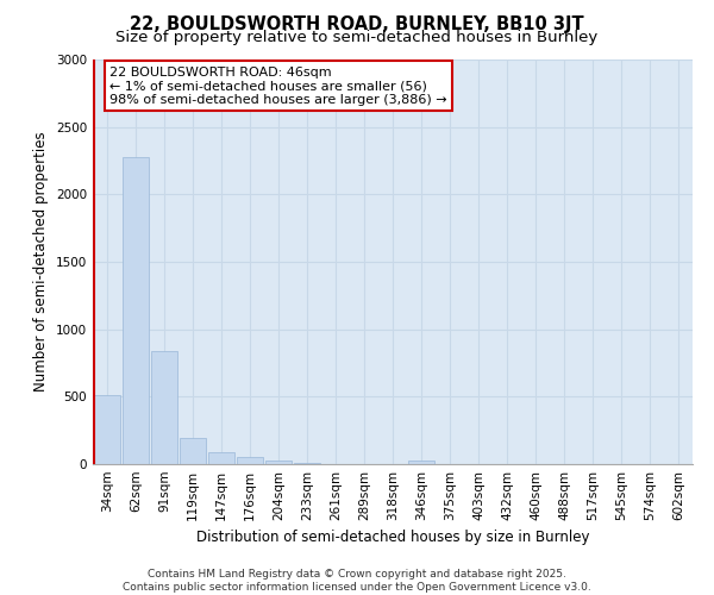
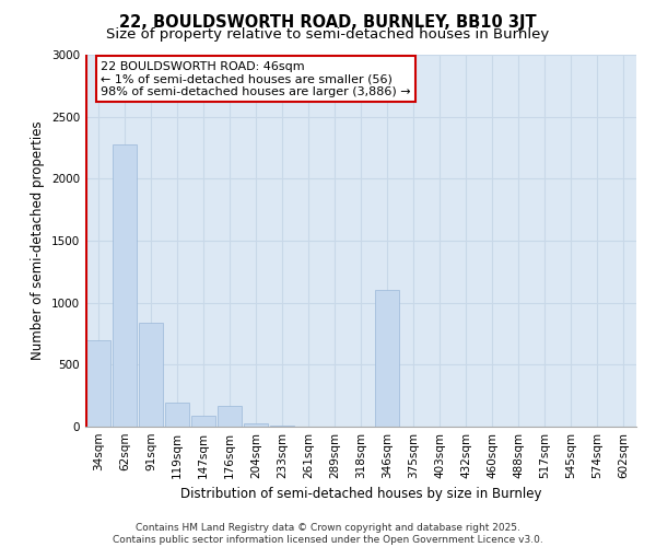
34sqm: 510 -> 700
176sqm: 60 -> 170
346sqm: 30 -> 1100
